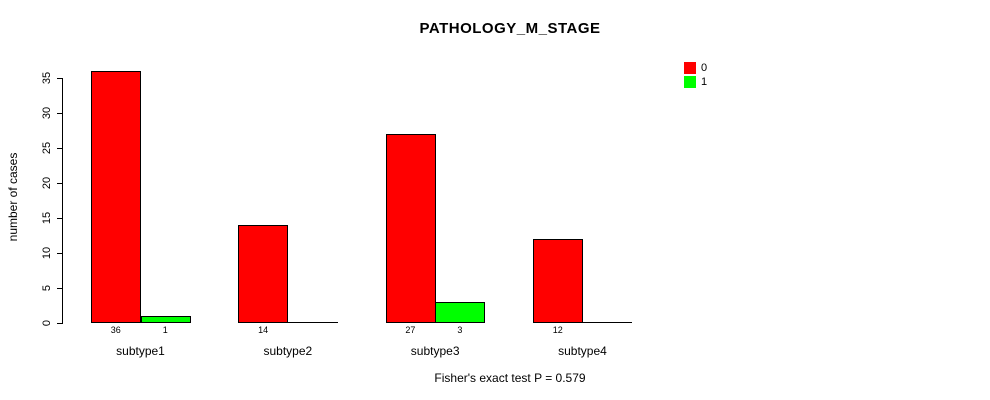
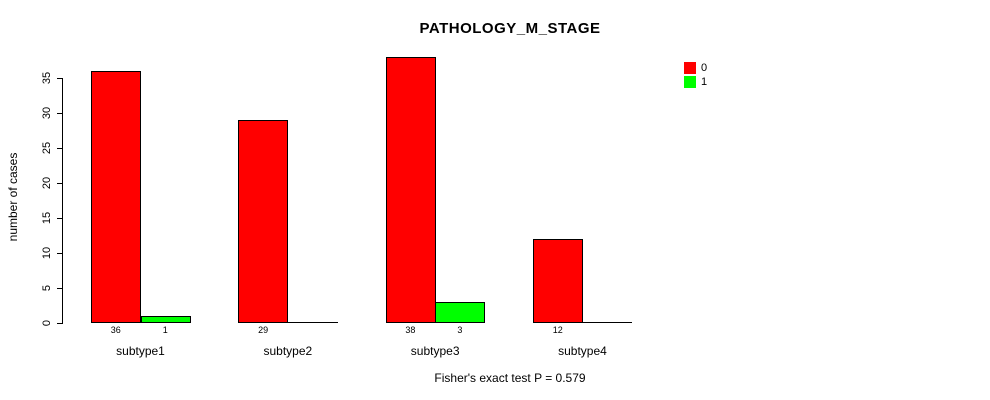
0/subtype2: 14 -> 29
0/subtype3: 27 -> 38
